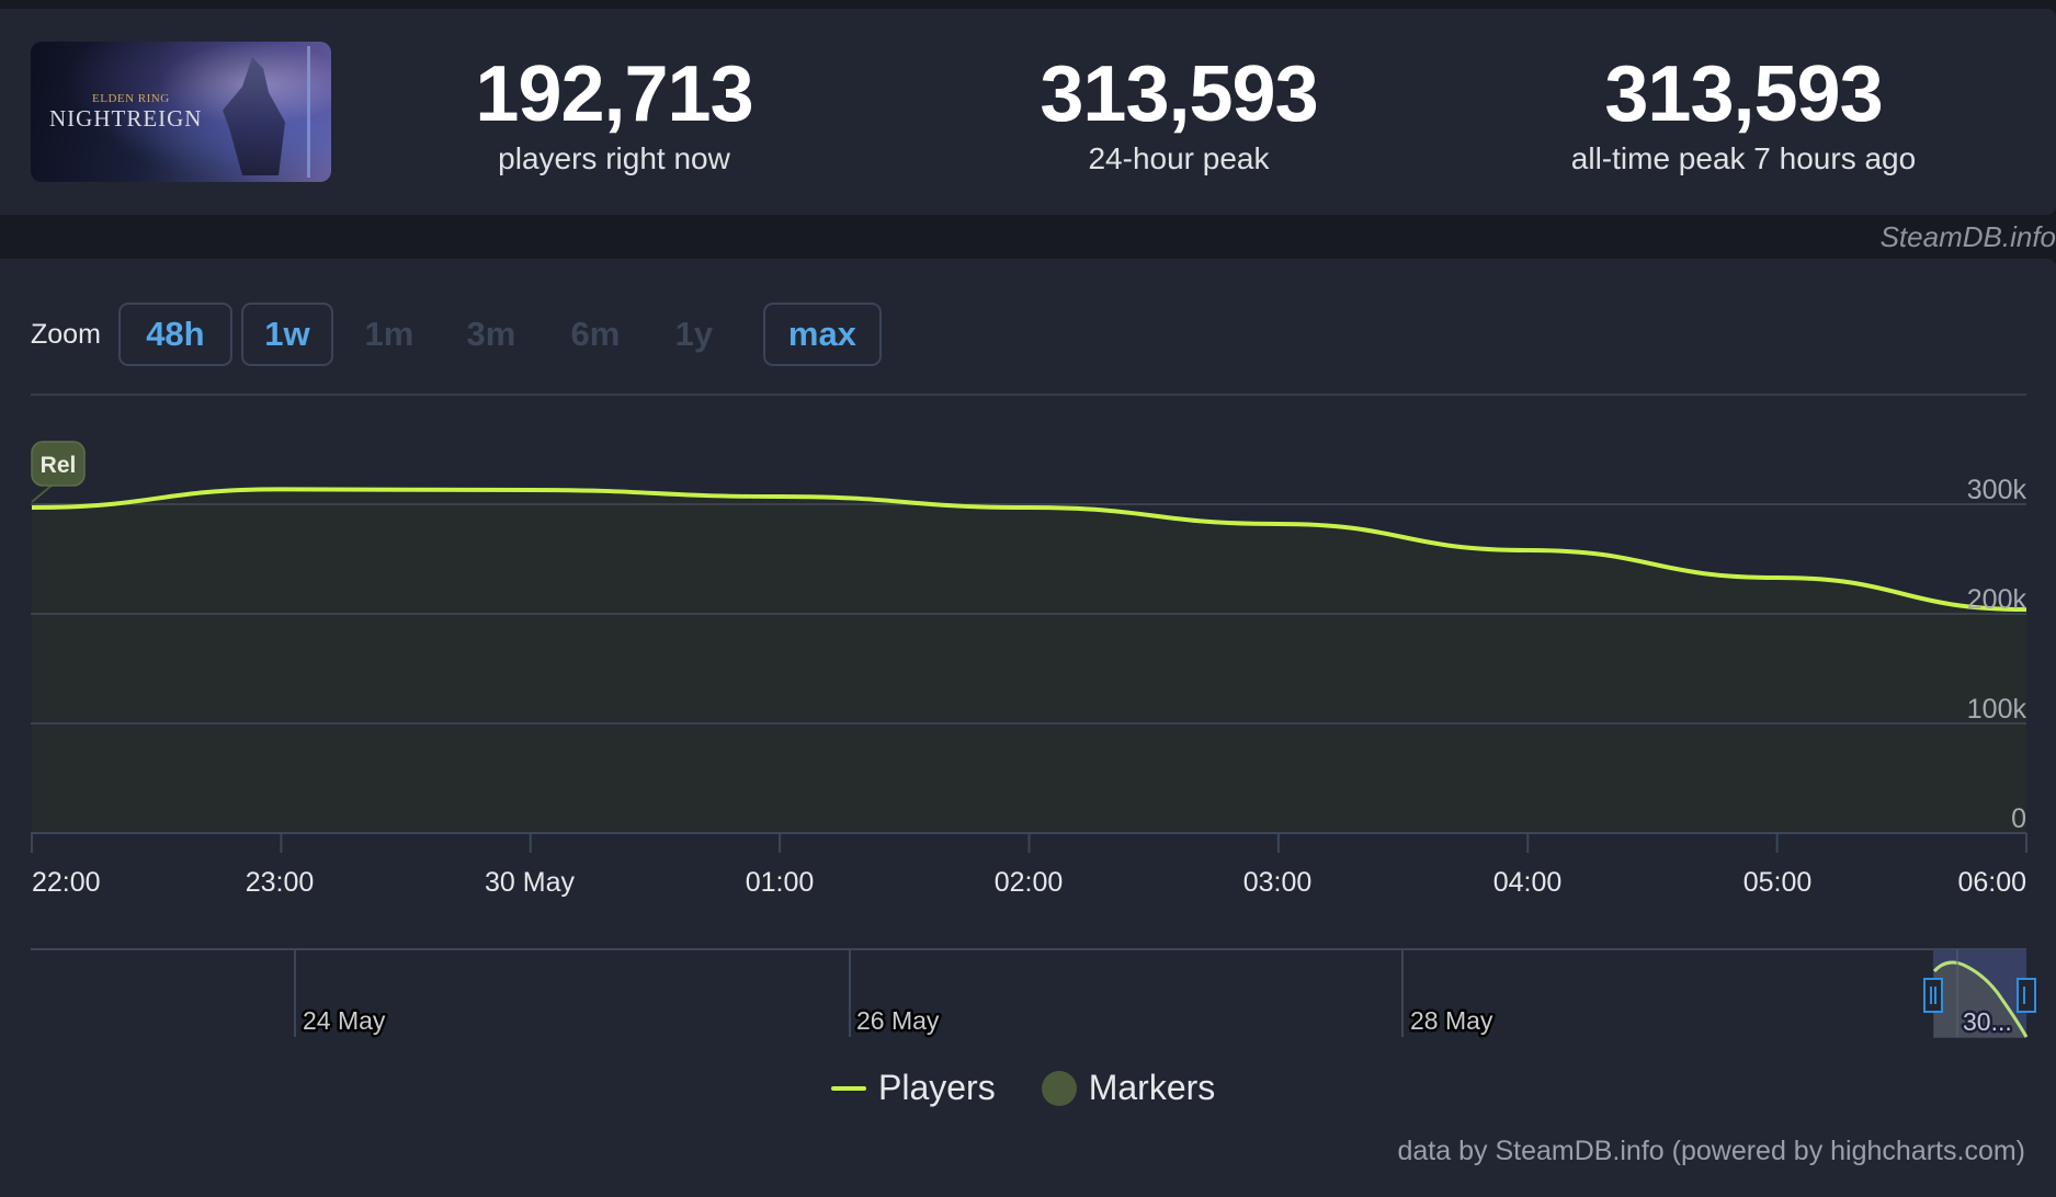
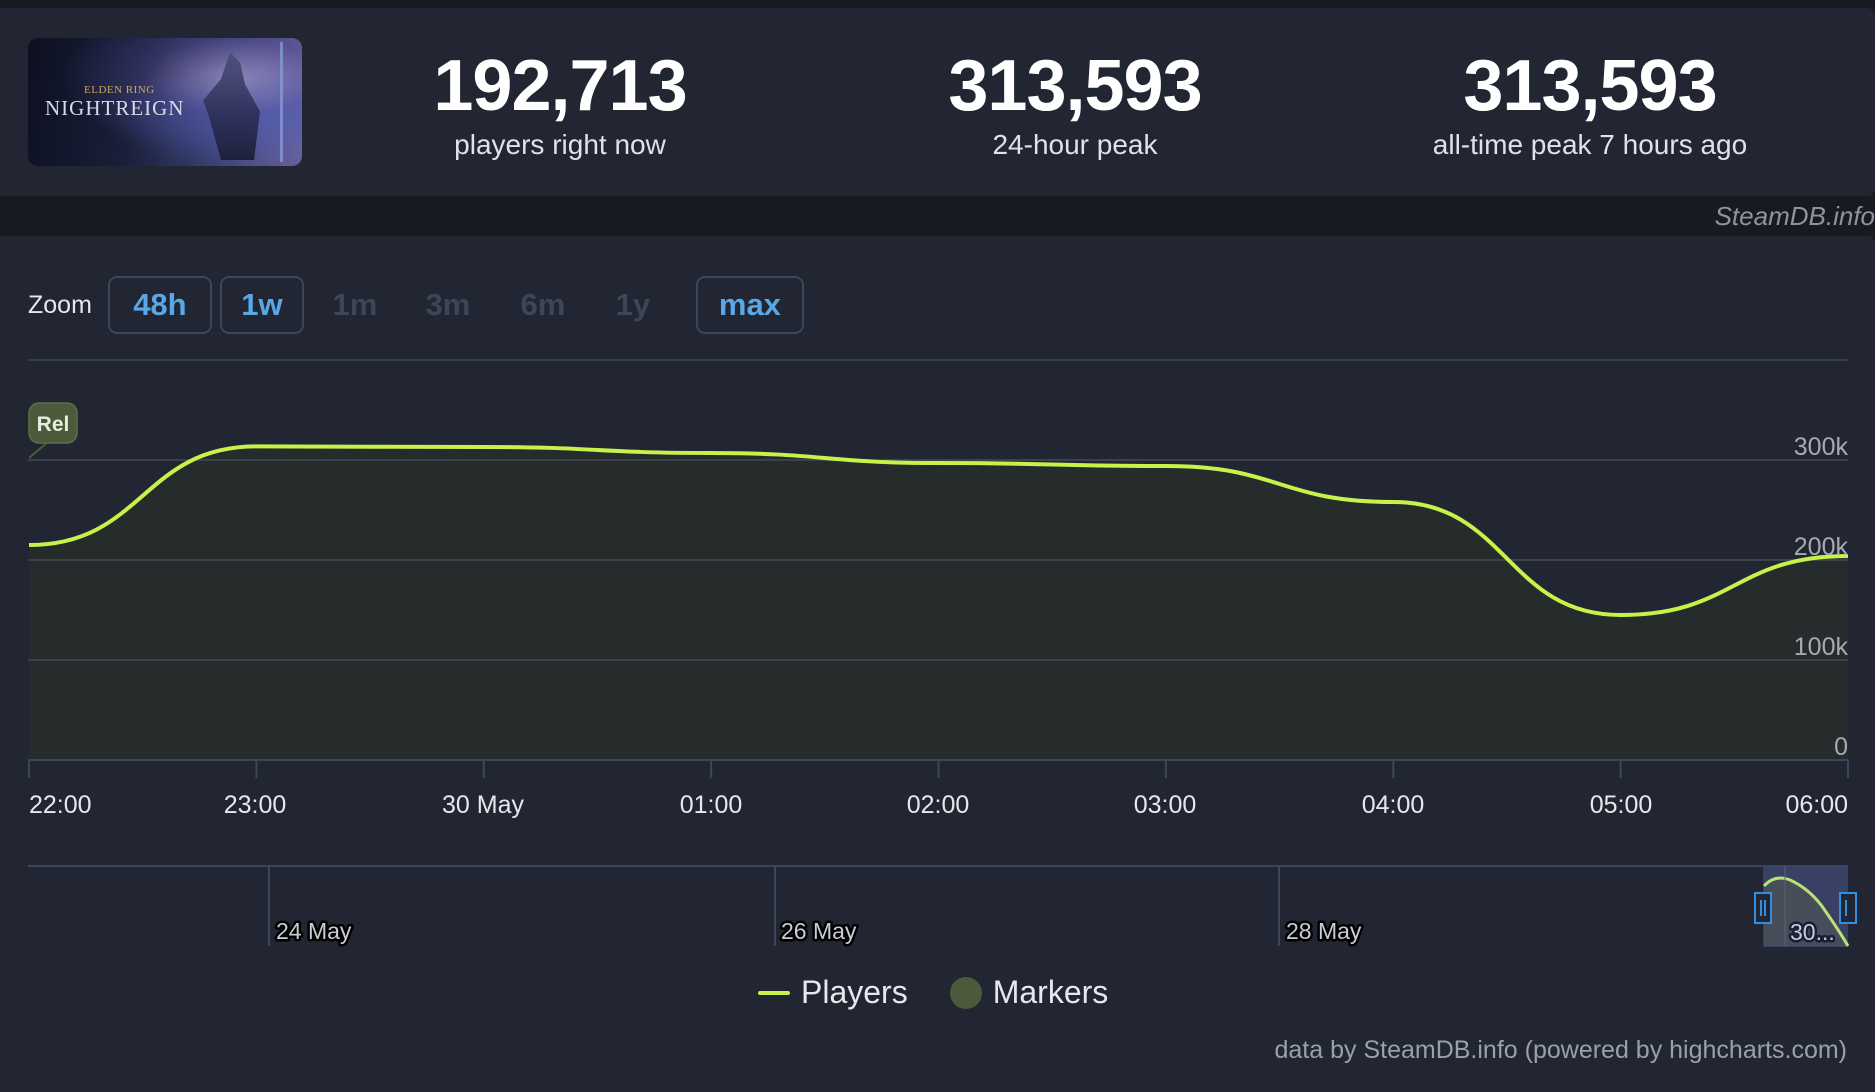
22:00: 297k -> 215k
03:00: 282k -> 294k
05:00: 233k -> 145k
